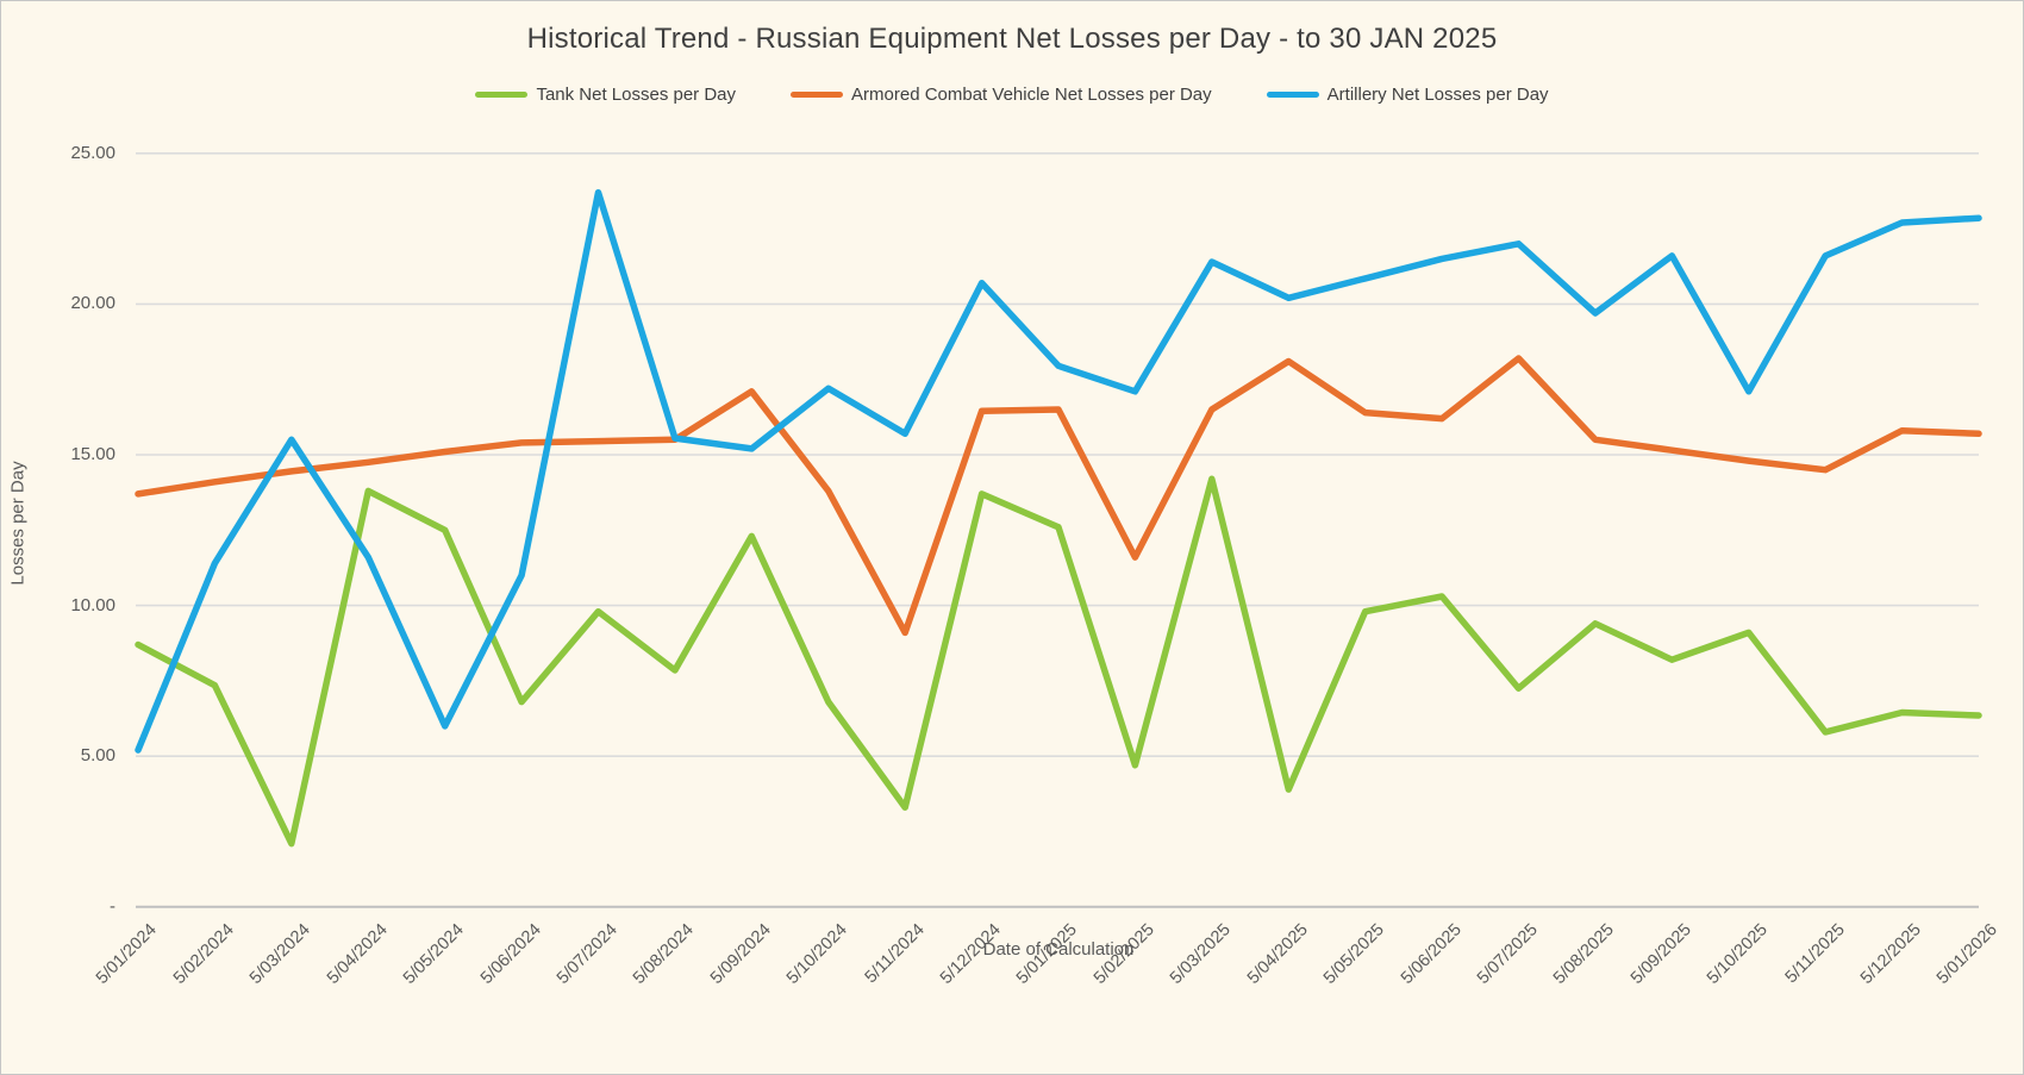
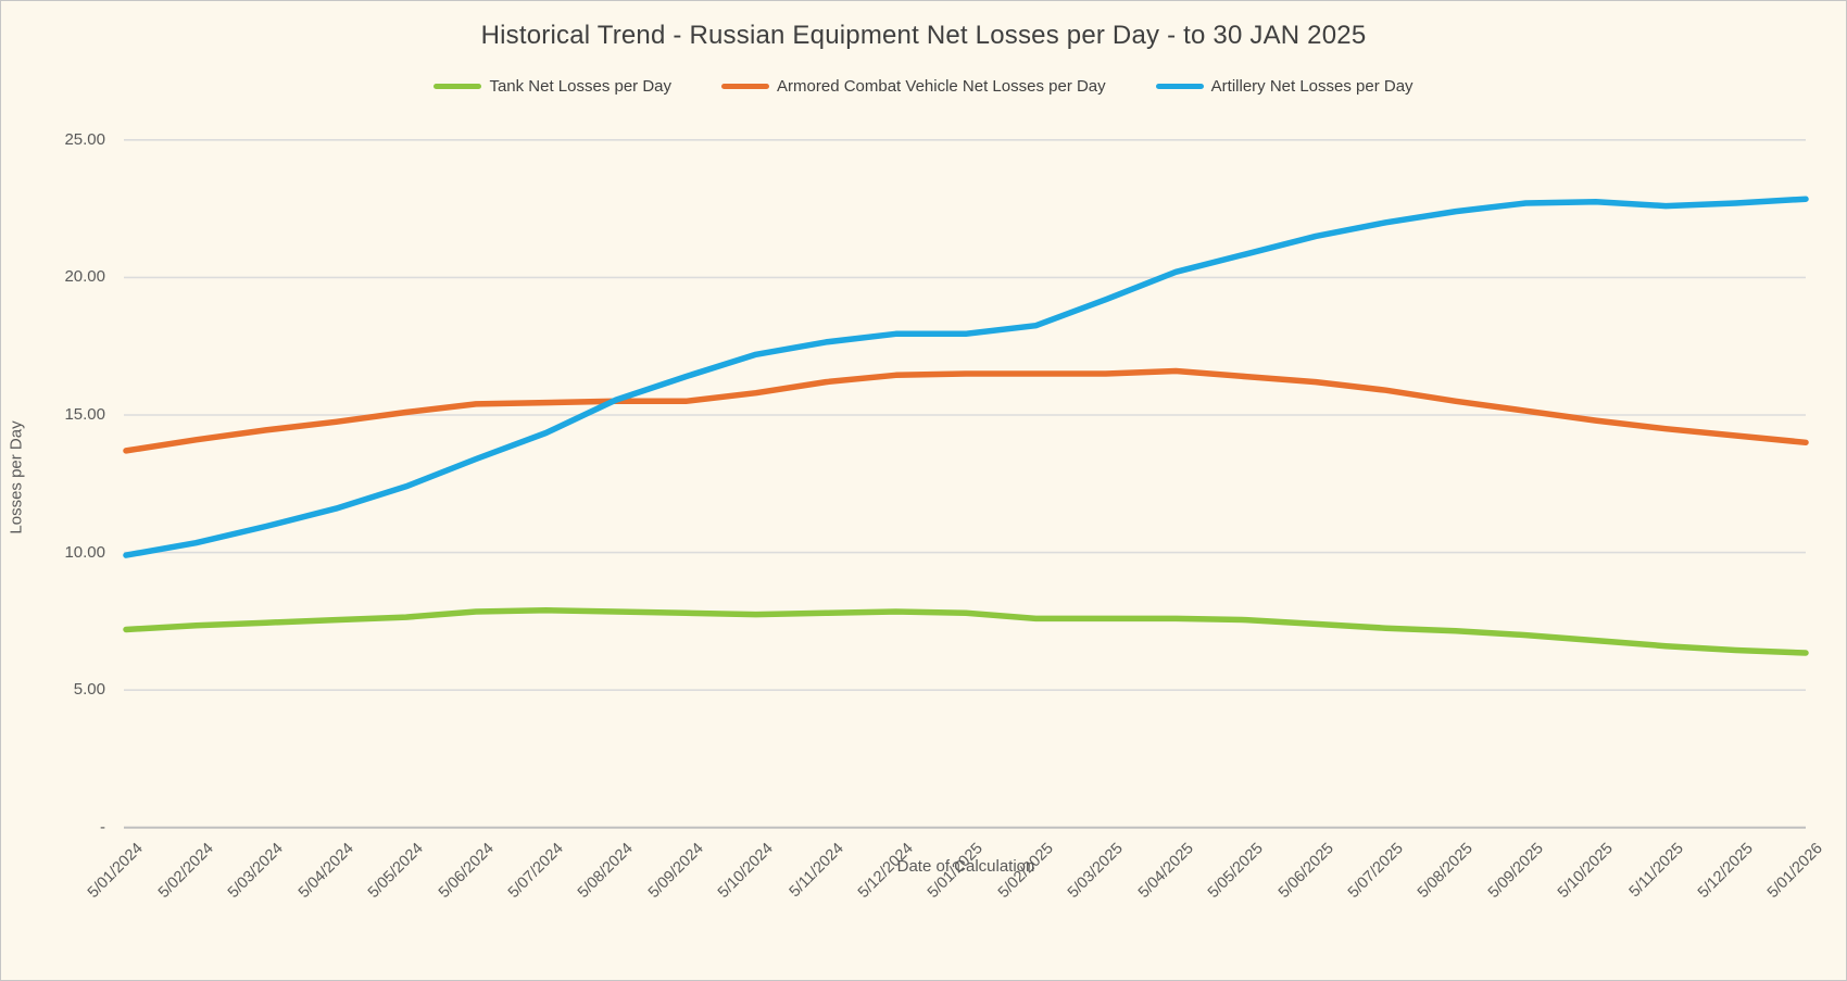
Tank Net Losses per Day/5/01/2024: 8.7 -> 7.2
Artillery Net Losses per Day/5/01/2024: 5.2 -> 9.9
Artillery Net Losses per Day/5/02/2024: 11.4 -> 10.3
Tank Net Losses per Day/5/03/2024: 2.1 -> 7.5
Artillery Net Losses per Day/5/03/2024: 15.5 -> 10.9
Tank Net Losses per Day/5/04/2024: 13.8 -> 7.5
Tank Net Losses per Day/5/05/2024: 12.5 -> 7.7
Artillery Net Losses per Day/5/05/2024: 6.0 -> 12.4
Tank Net Losses per Day/5/06/2024: 6.8 -> 7.8
Artillery Net Losses per Day/5/06/2024: 11.0 -> 13.4
Tank Net Losses per Day/5/07/2024: 9.8 -> 7.9
Artillery Net Losses per Day/5/07/2024: 23.7 -> 14.3
Tank Net Losses per Day/5/09/2024: 12.3 -> 7.8
Armored Combat Vehicle Net Losses per Day/5/09/2024: 17.1 -> 15.5
Artillery Net Losses per Day/5/09/2024: 15.2 -> 16.4
Tank Net Losses per Day/5/10/2024: 6.8 -> 7.8
Armored Combat Vehicle Net Losses per Day/5/10/2024: 13.8 -> 15.8
Tank Net Losses per Day/5/11/2024: 3.3 -> 7.8
Armored Combat Vehicle Net Losses per Day/5/11/2024: 9.1 -> 16.2
Artillery Net Losses per Day/5/11/2024: 15.7 -> 17.6
Tank Net Losses per Day/5/12/2024: 13.7 -> 7.8
Artillery Net Losses per Day/5/12/2024: 20.7 -> 17.9
Tank Net Losses per Day/5/01/2025: 12.6 -> 7.8
Tank Net Losses per Day/5/02/2025: 4.7 -> 7.6
Armored Combat Vehicle Net Losses per Day/5/02/2025: 11.6 -> 16.5
Artillery Net Losses per Day/5/02/2025: 17.1 -> 18.2
Tank Net Losses per Day/5/03/2025: 14.2 -> 7.6
Artillery Net Losses per Day/5/03/2025: 21.4 -> 19.2
Tank Net Losses per Day/5/04/2025: 3.9 -> 7.6
Armored Combat Vehicle Net Losses per Day/5/04/2025: 18.1 -> 16.6
Tank Net Losses per Day/5/05/2025: 9.8 -> 7.5
Tank Net Losses per Day/5/06/2025: 10.3 -> 7.4
Armored Combat Vehicle Net Losses per Day/5/07/2025: 18.2 -> 15.9
Tank Net Losses per Day/5/08/2025: 9.4 -> 7.2
Artillery Net Losses per Day/5/08/2025: 19.7 -> 22.4
Tank Net Losses per Day/5/09/2025: 8.2 -> 7.0
Artillery Net Losses per Day/5/09/2025: 21.6 -> 22.7
Tank Net Losses per Day/5/10/2025: 9.1 -> 6.8
Artillery Net Losses per Day/5/10/2025: 17.1 -> 22.8
Tank Net Losses per Day/5/11/2025: 5.8 -> 6.6
Artillery Net Losses per Day/5/11/2025: 21.6 -> 22.6
Armored Combat Vehicle Net Losses per Day/5/12/2025: 15.8 -> 14.2
Armored Combat Vehicle Net Losses per Day/5/01/2026: 15.7 -> 14.0
